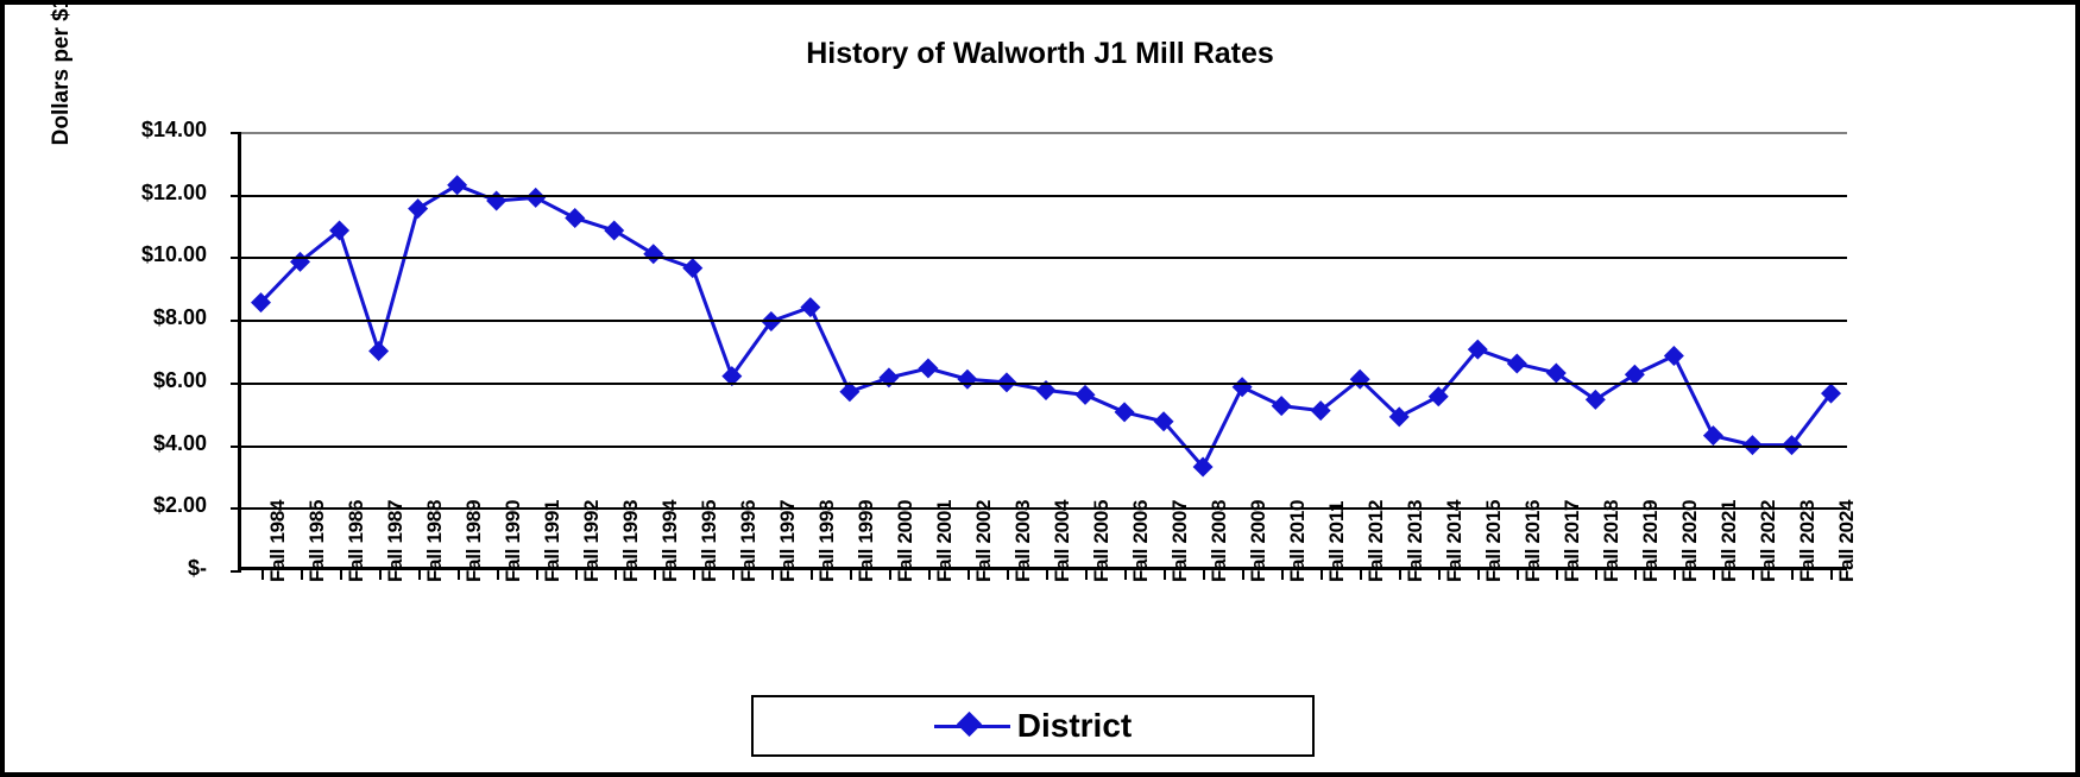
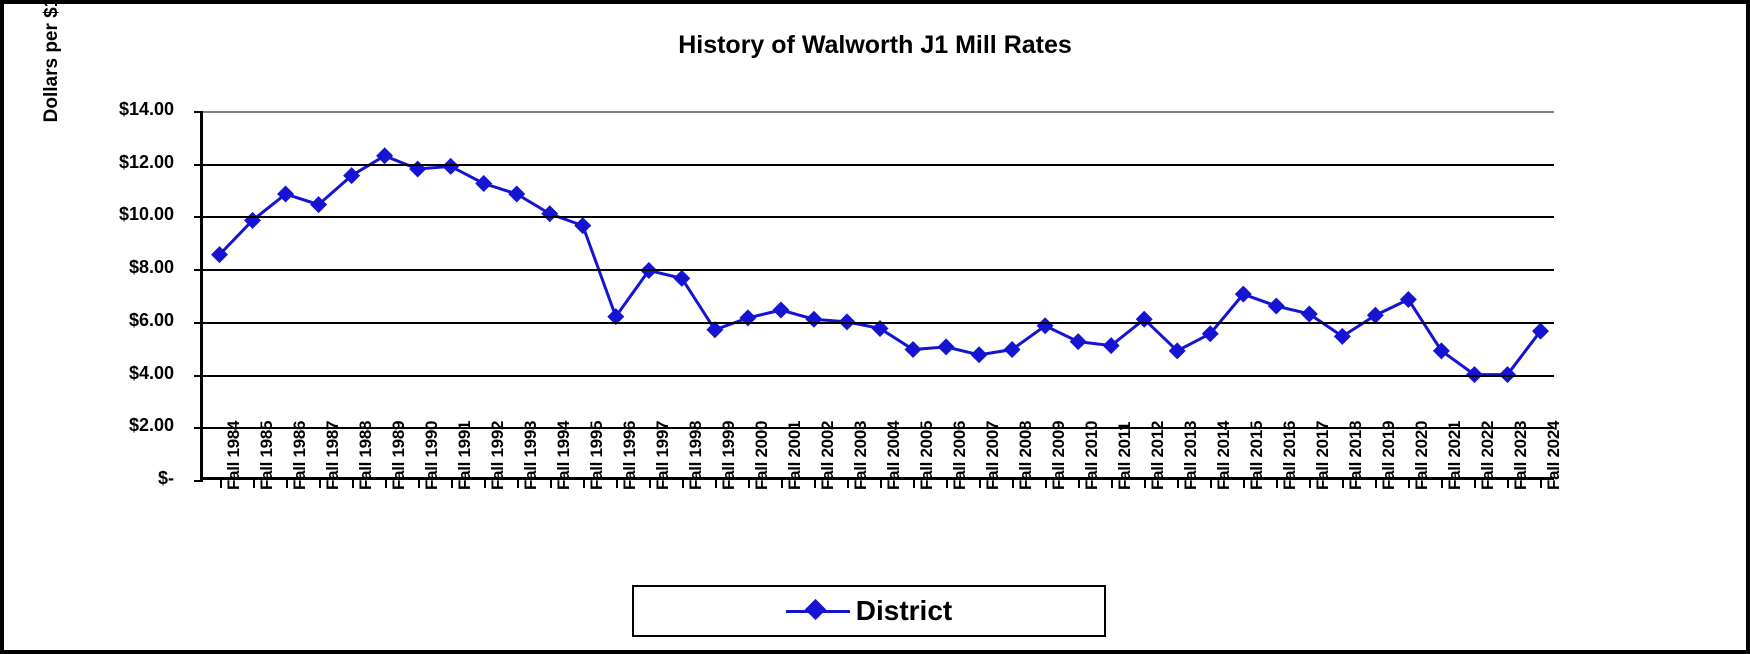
Fall 1987: $7.0 -> $10.4
Fall 1998: $8.4 -> $7.7
Fall 2005: $5.6 -> $5.0
Fall 2008: $3.3 -> $5.0
Fall 2021: $4.3 -> $4.9
